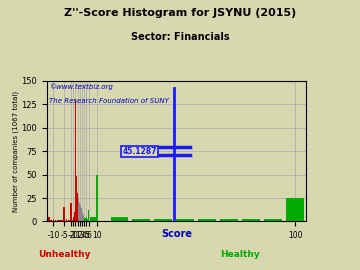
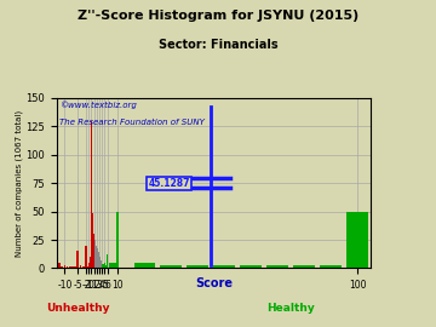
100: 25 -> 50
